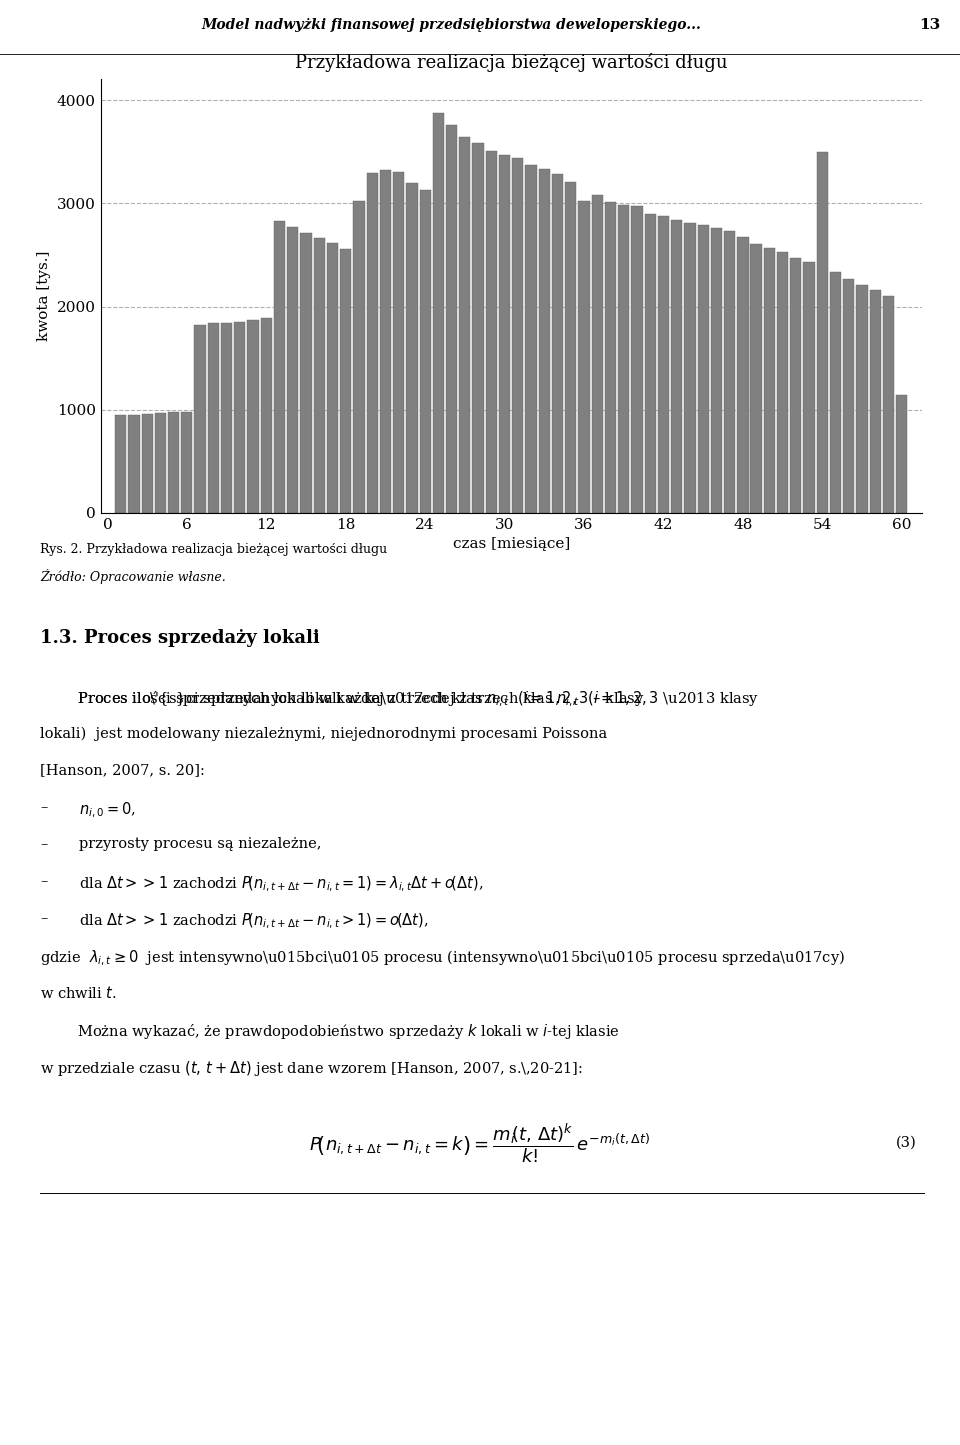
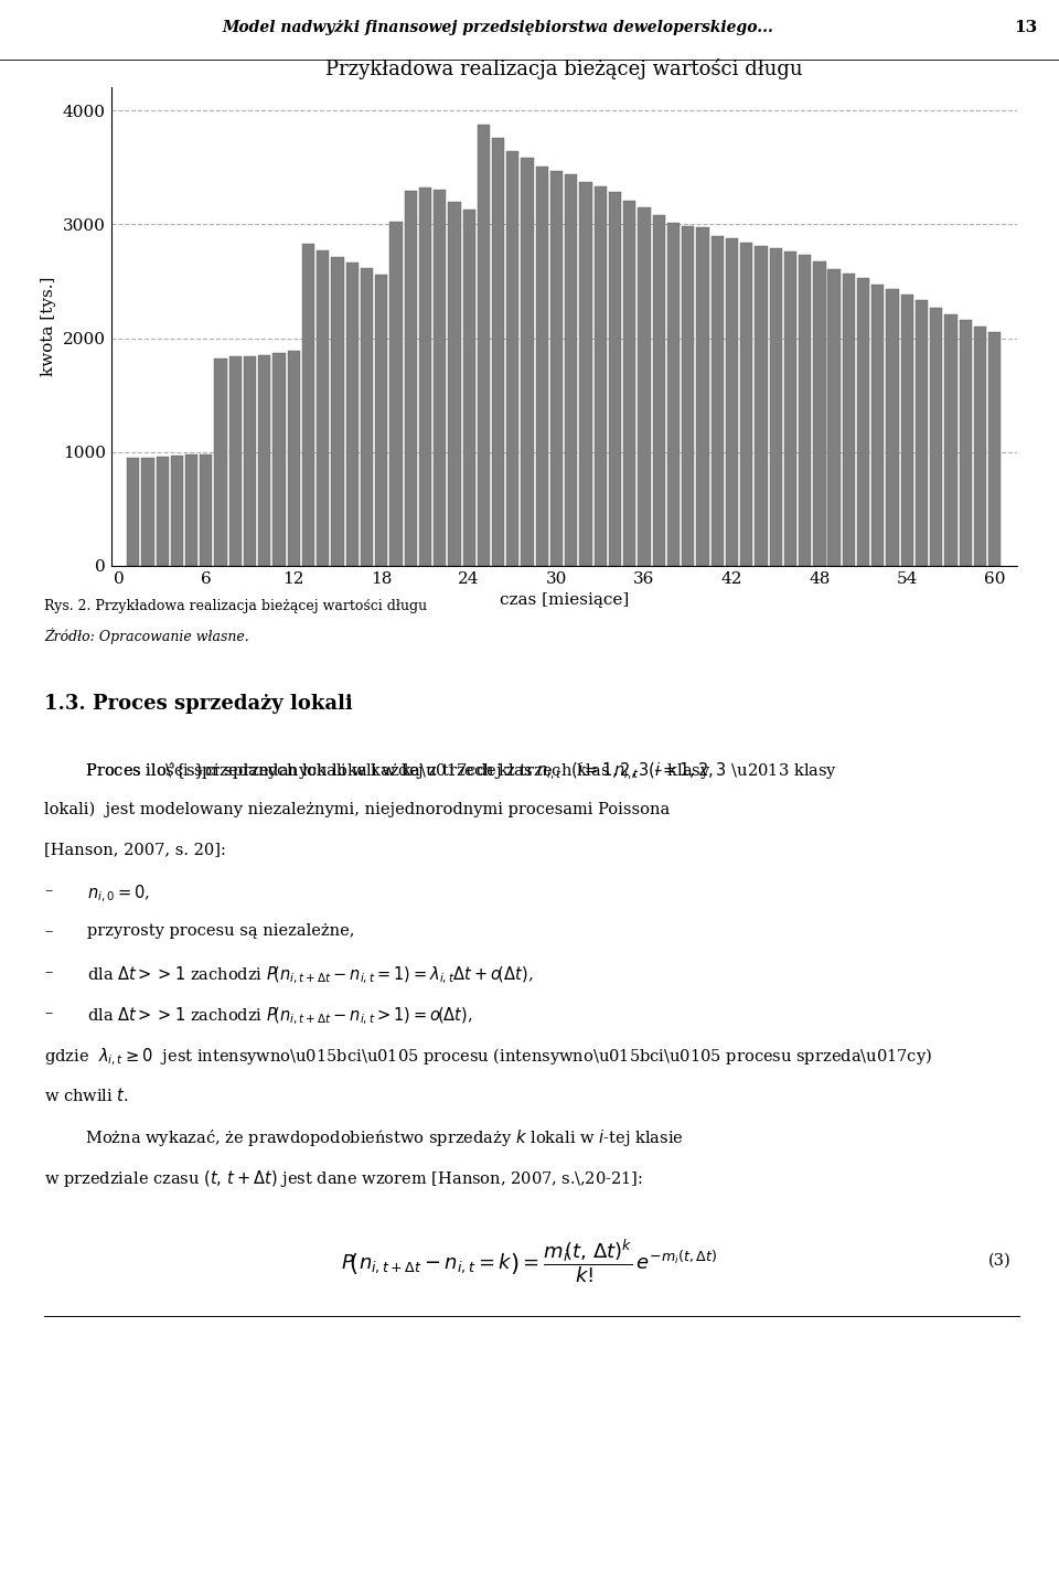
36: 3020 -> 3150
54: 3500 -> 2380
60: 1140 -> 2050
